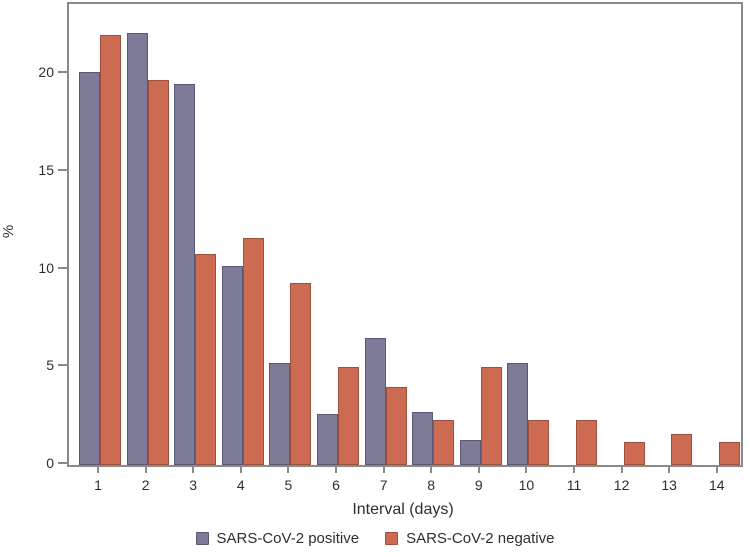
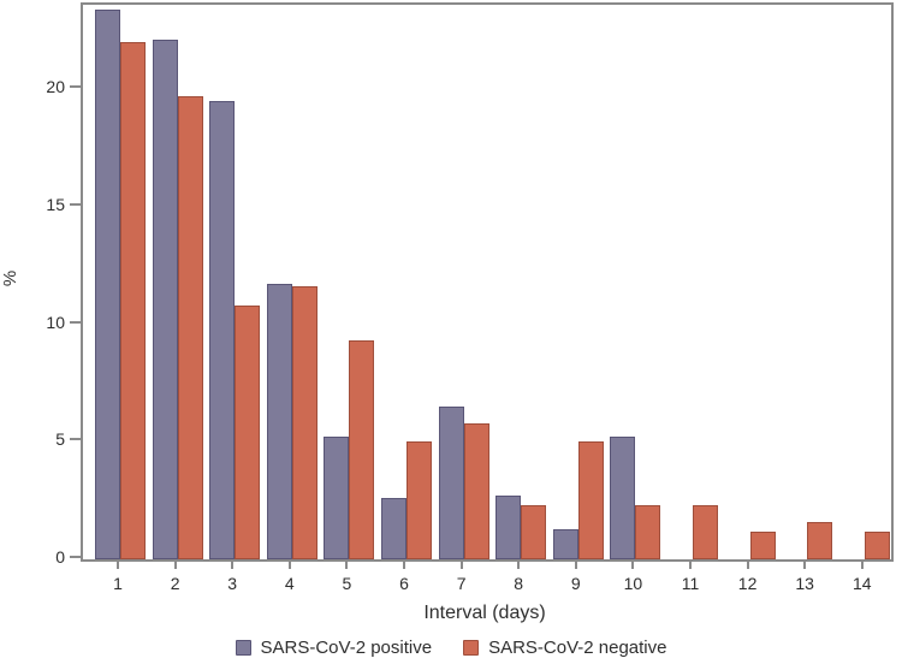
SARS-CoV-2 positive/1: 20.1 -> 23.4
SARS-CoV-2 positive/4: 10.2 -> 11.7
SARS-CoV-2 negative/7: 4.0 -> 5.8
